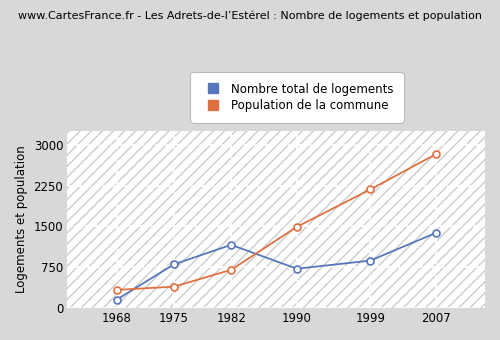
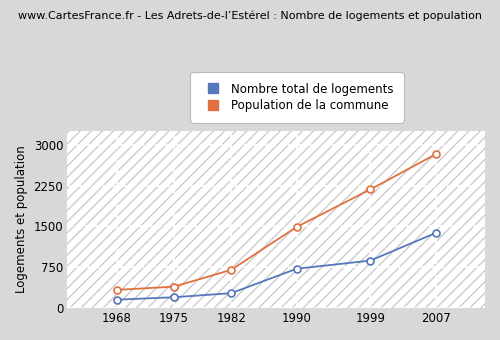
Nombre total de logements/1975: 800 -> 200
Nombre total de logements/1982: 1160 -> 270
